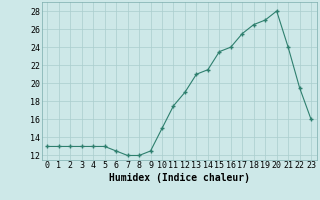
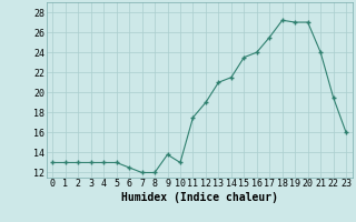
9: 12.5 -> 13.8
10: 15.0 -> 13.0
18: 26.5 -> 27.2
20: 28.0 -> 27.0
